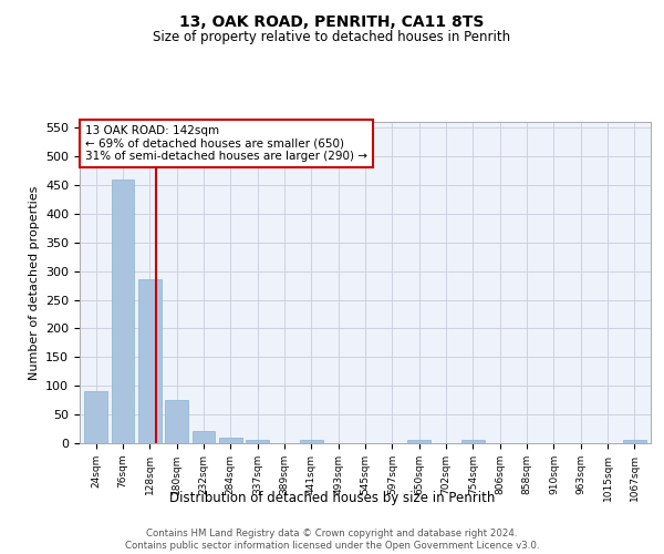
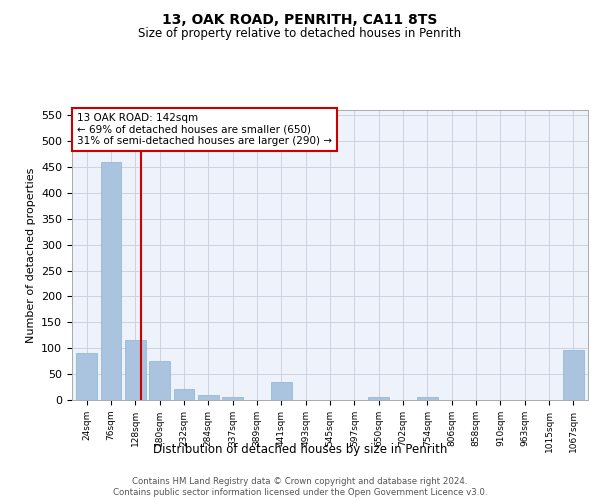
128sqm: 285 -> 116
441sqm: 5 -> 34
1067sqm: 5 -> 96
